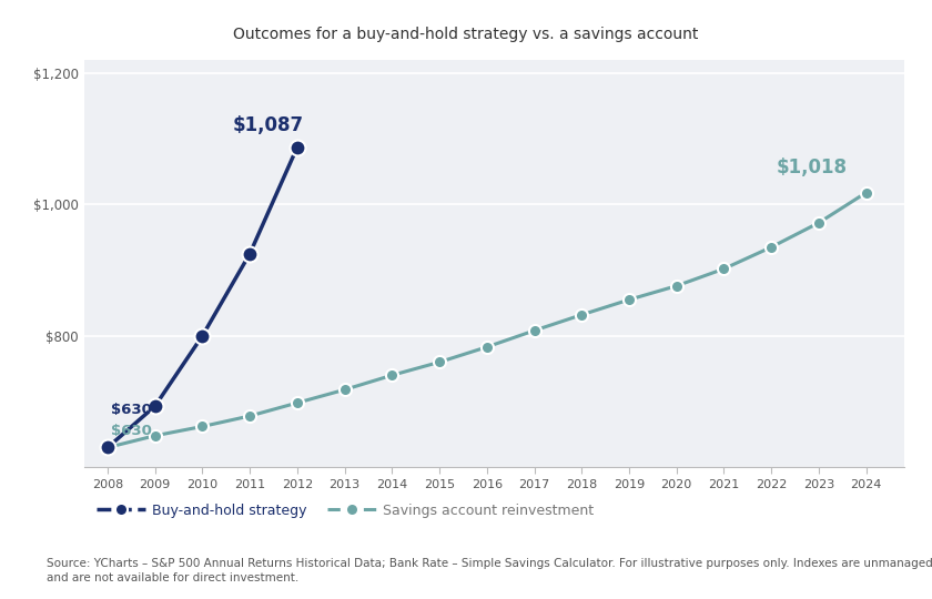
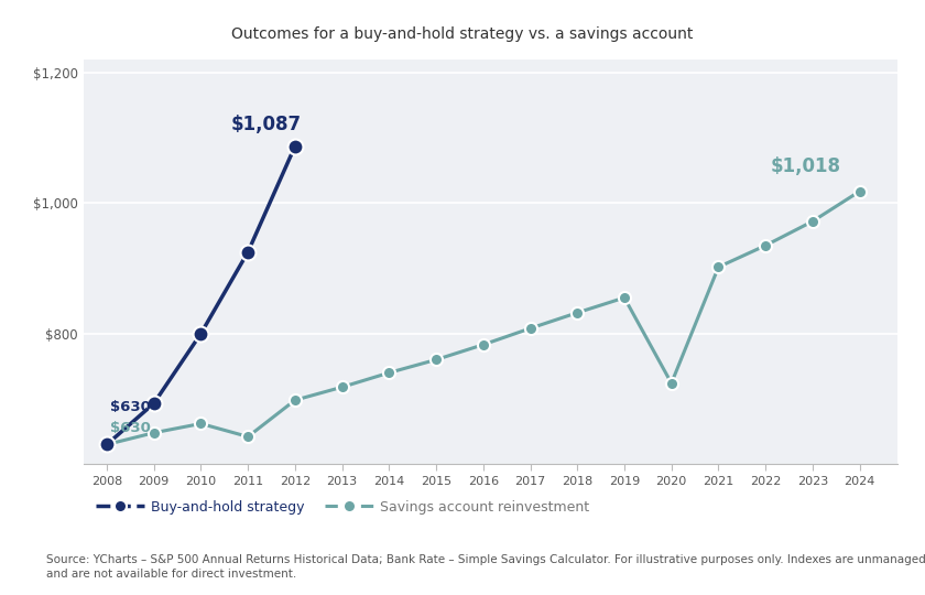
Savings account reinvestment/2011: $678 -> $642
Savings account reinvestment/2020: $876 -> $724
